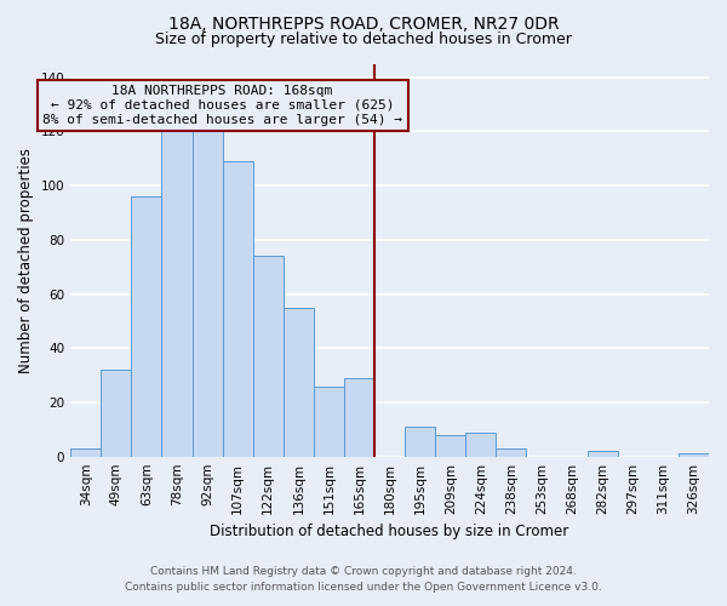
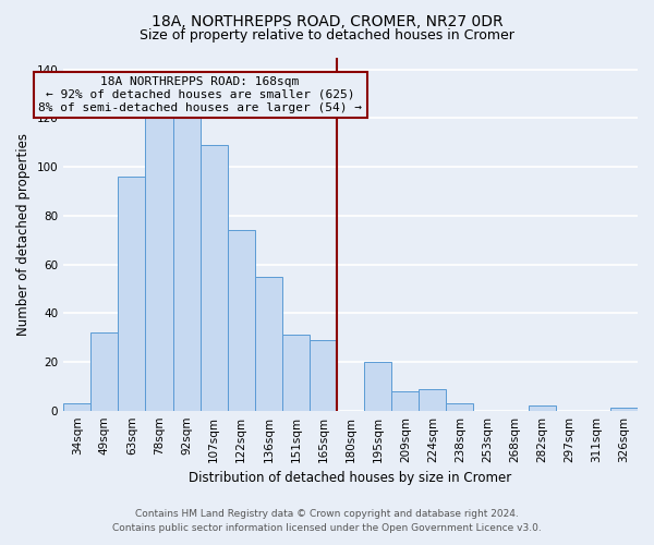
151sqm: 26 -> 31
195sqm: 11 -> 20
